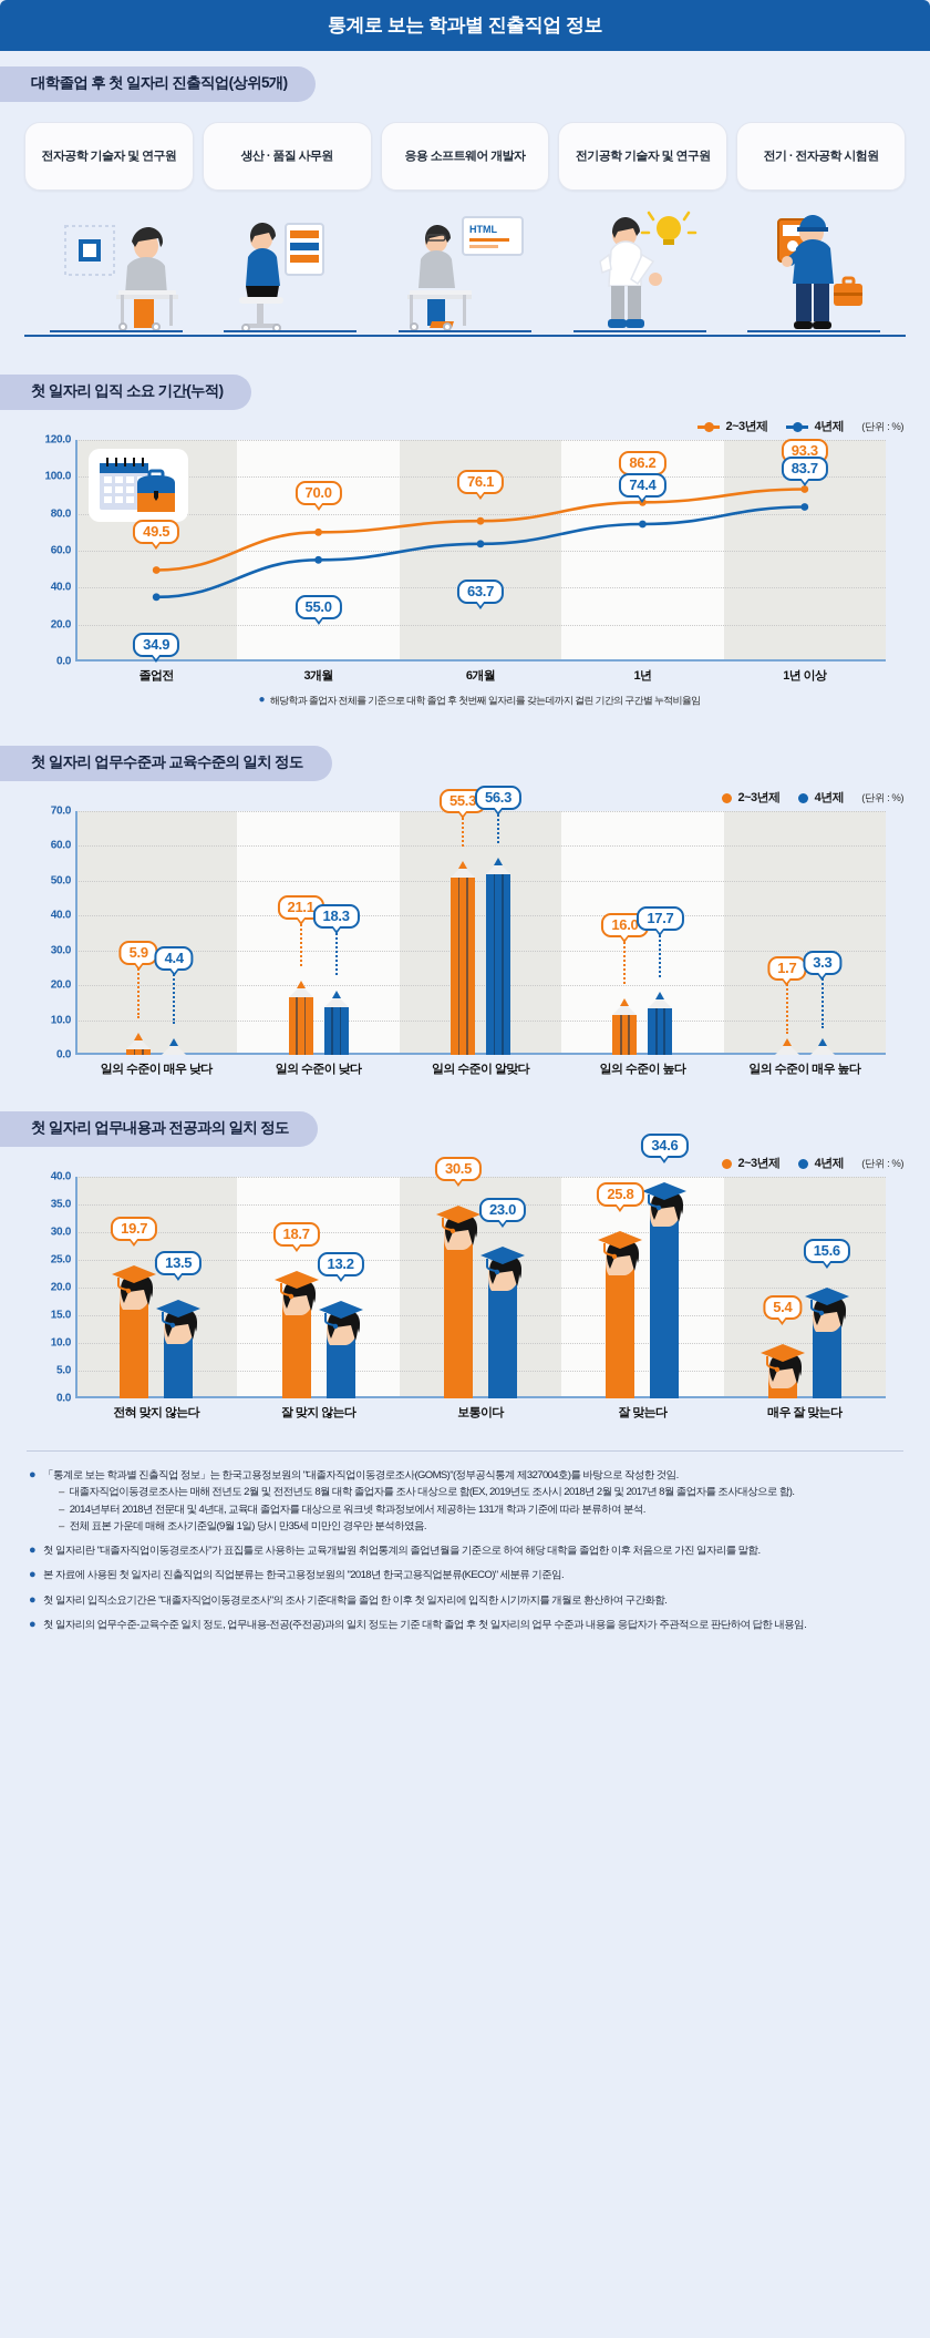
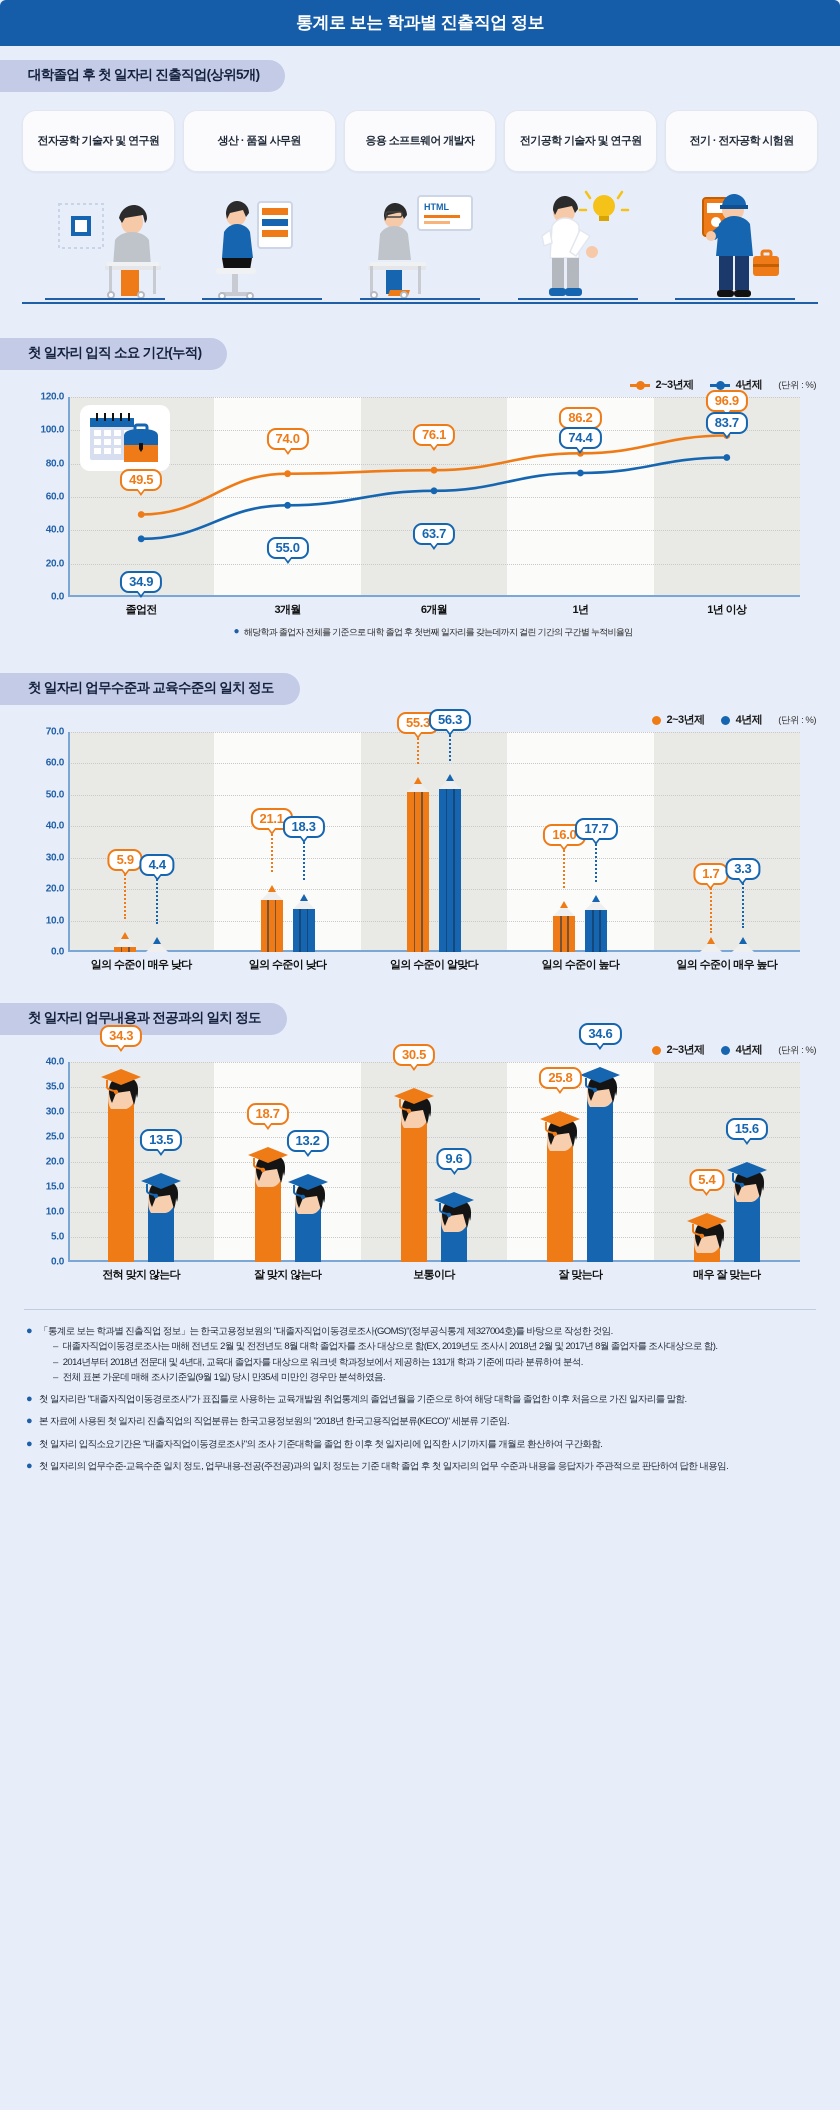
첫 일자리 입직 소요 기간(누적)/2~3년제/3개월: 70.0 -> 74.0
첫 일자리 입직 소요 기간(누적)/2~3년제/1년 이상: 93.3 -> 96.9
첫 일자리 업무내용과 전공과의 일치 정도/2~3년제/전혀 맞지 않는다: 19.7 -> 34.3
첫 일자리 업무내용과 전공과의 일치 정도/4년제/보통이다: 23.0 -> 9.6
